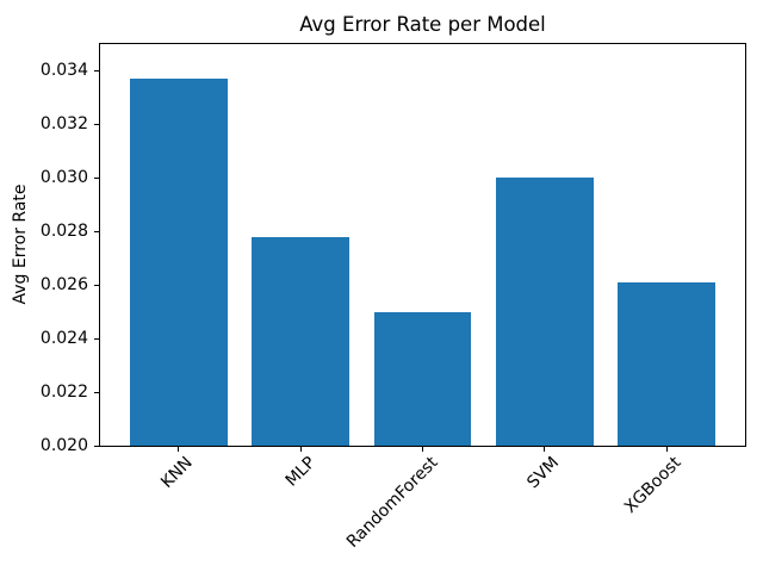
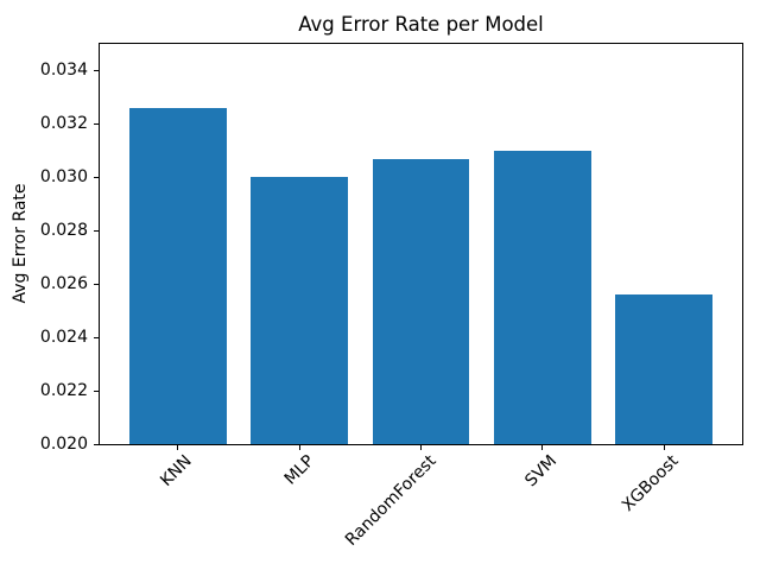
KNN: 0.0337 -> 0.0326
MLP: 0.0278 -> 0.0300
RandomForest: 0.0250 -> 0.0307
SVM: 0.0300 -> 0.0310
XGBoost: 0.0261 -> 0.0256
